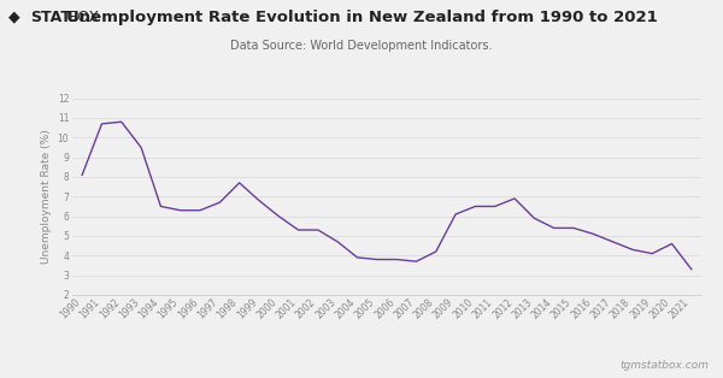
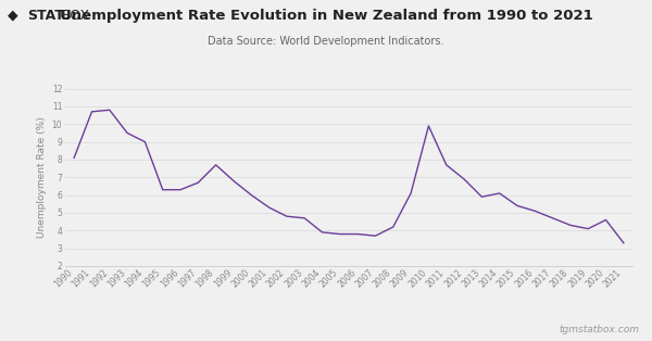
1994: 6.5 -> 9.0
2002: 5.3 -> 4.8
2010: 6.5 -> 9.9
2011: 6.5 -> 7.7
2014: 5.4 -> 6.1
